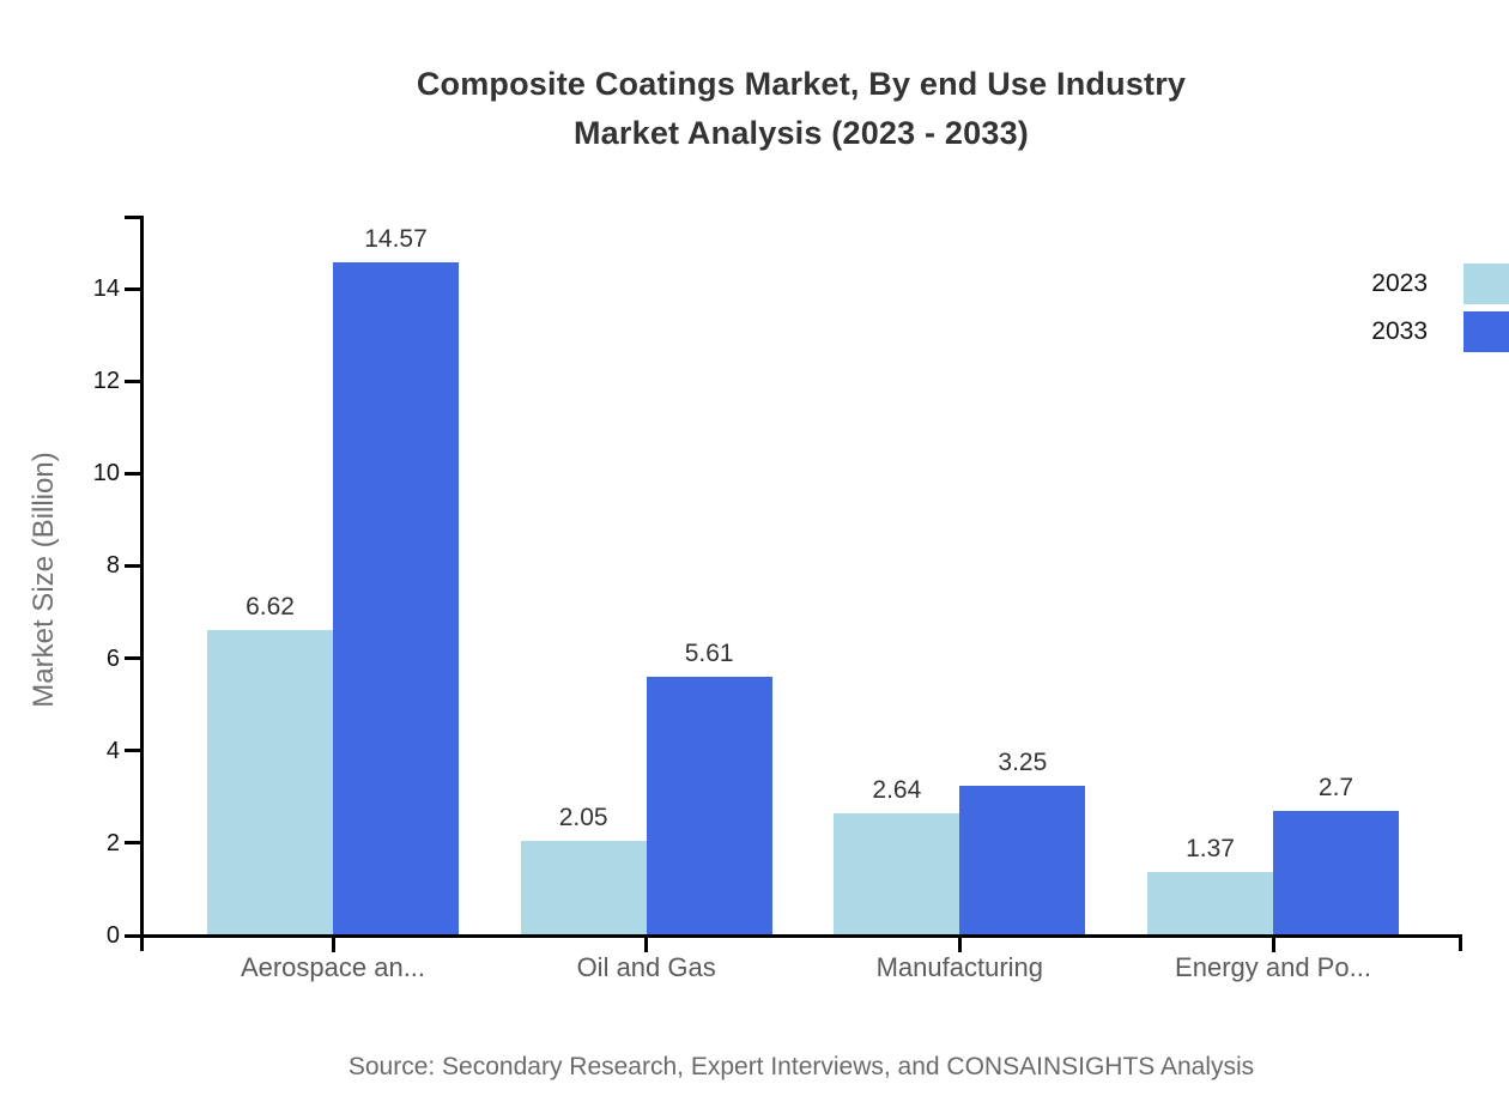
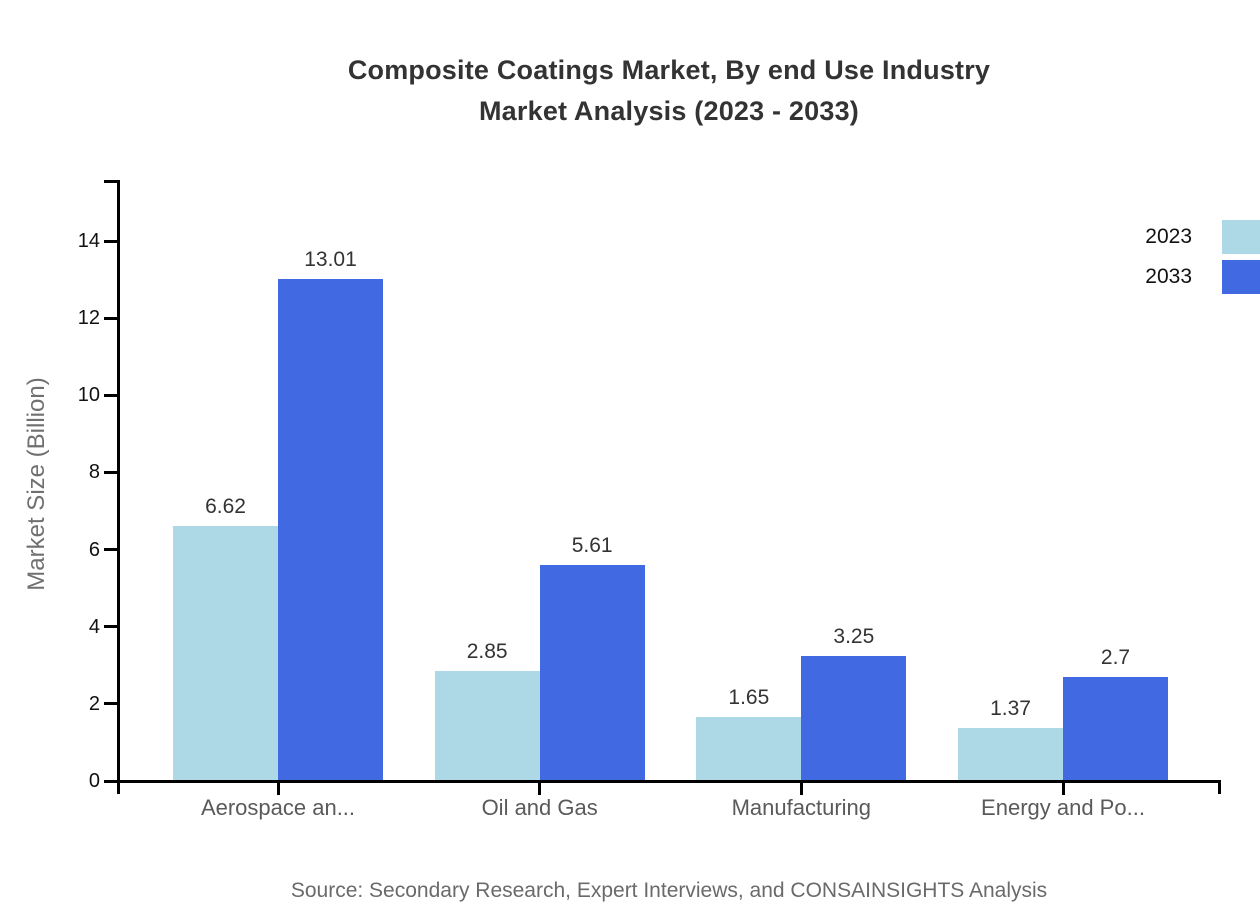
2033/Aerospace an...: 14.57 -> 13.01
2023/Oil and Gas: 2.05 -> 2.85
2023/Manufacturing: 2.64 -> 1.65
